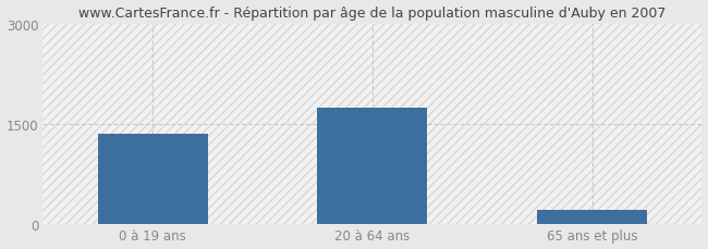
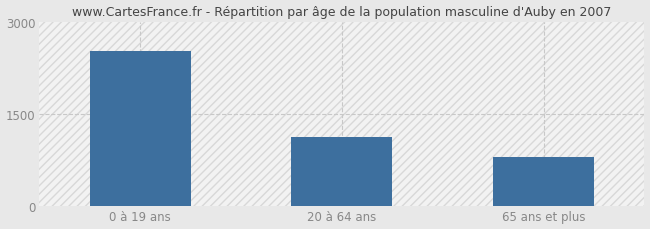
0 à 19 ans: 1360 -> 2520
20 à 64 ans: 1740 -> 1120
65 ans et plus: 210 -> 800
